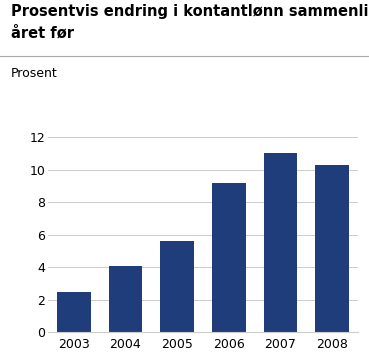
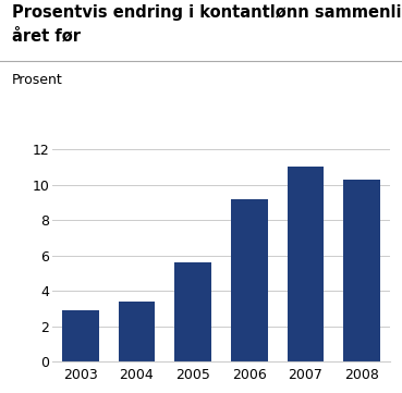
2003: 2.5 -> 2.9
2004: 4.1 -> 3.4
